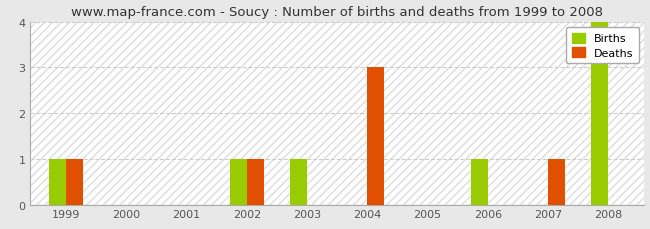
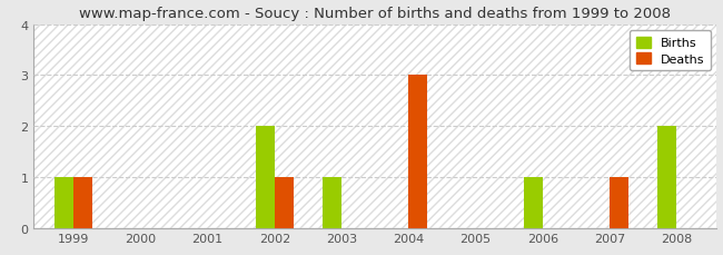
Births/2002: 1 -> 2
Births/2008: 4 -> 2
